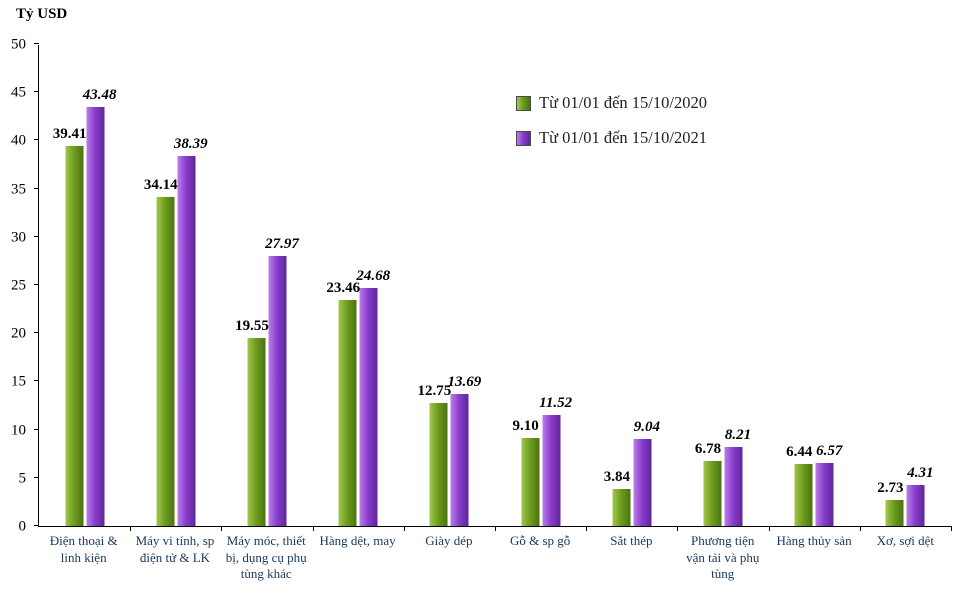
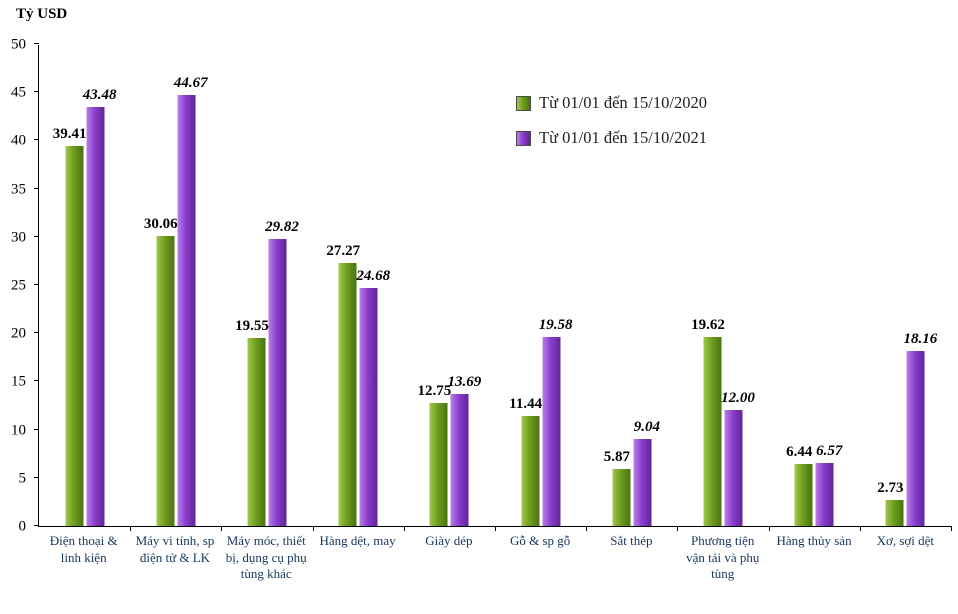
Từ 01/01 đến 15/10/2020/Máy vi tính, sp điện tử & LK: 34.14 -> 30.06
Từ 01/01 đến 15/10/2021/Máy vi tính, sp điện tử & LK: 38.39 -> 44.67
Từ 01/01 đến 15/10/2021/Máy móc, thiết bị, dụng cụ phụ tùng khác: 27.97 -> 29.82
Từ 01/01 đến 15/10/2020/Hàng dệt, may: 23.46 -> 27.27
Từ 01/01 đến 15/10/2020/Gỗ & sp gỗ: 9.10 -> 11.44
Từ 01/01 đến 15/10/2021/Gỗ & sp gỗ: 11.52 -> 19.58
Từ 01/01 đến 15/10/2020/Sắt thép: 3.84 -> 5.87
Từ 01/01 đến 15/10/2020/Phương tiện vận tải và phụ tùng: 6.78 -> 19.62
Từ 01/01 đến 15/10/2021/Phương tiện vận tải và phụ tùng: 8.21 -> 12.00
Từ 01/01 đến 15/10/2021/Xơ, sợi dệt: 4.31 -> 18.16
